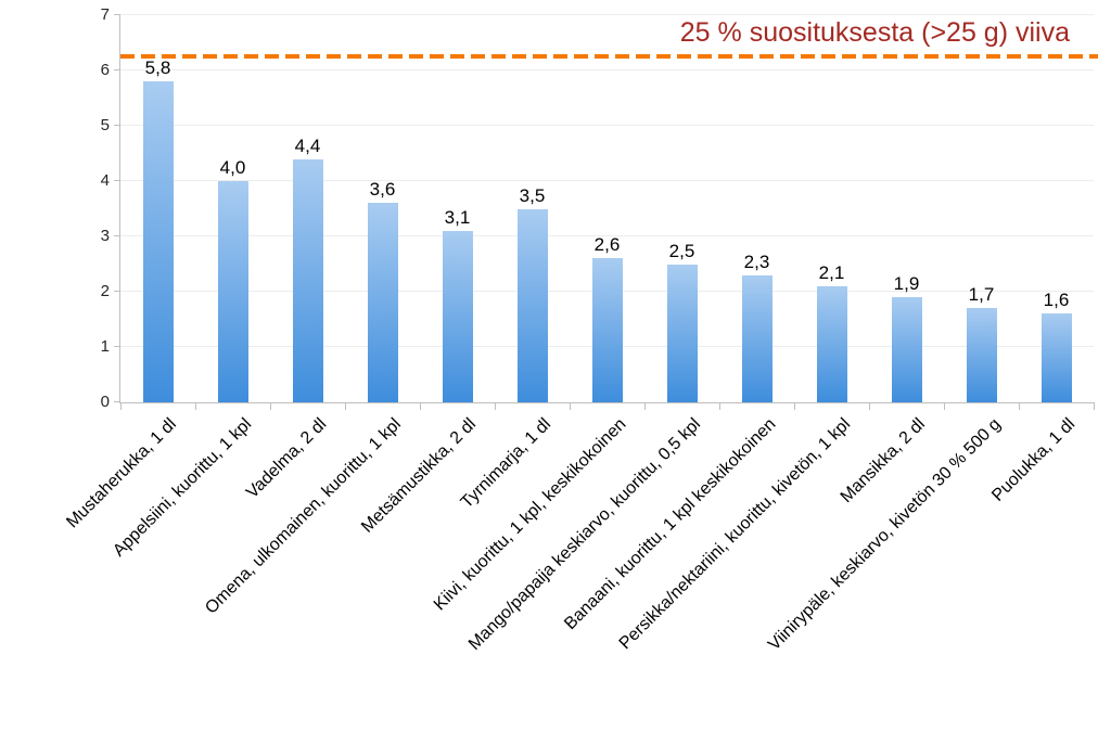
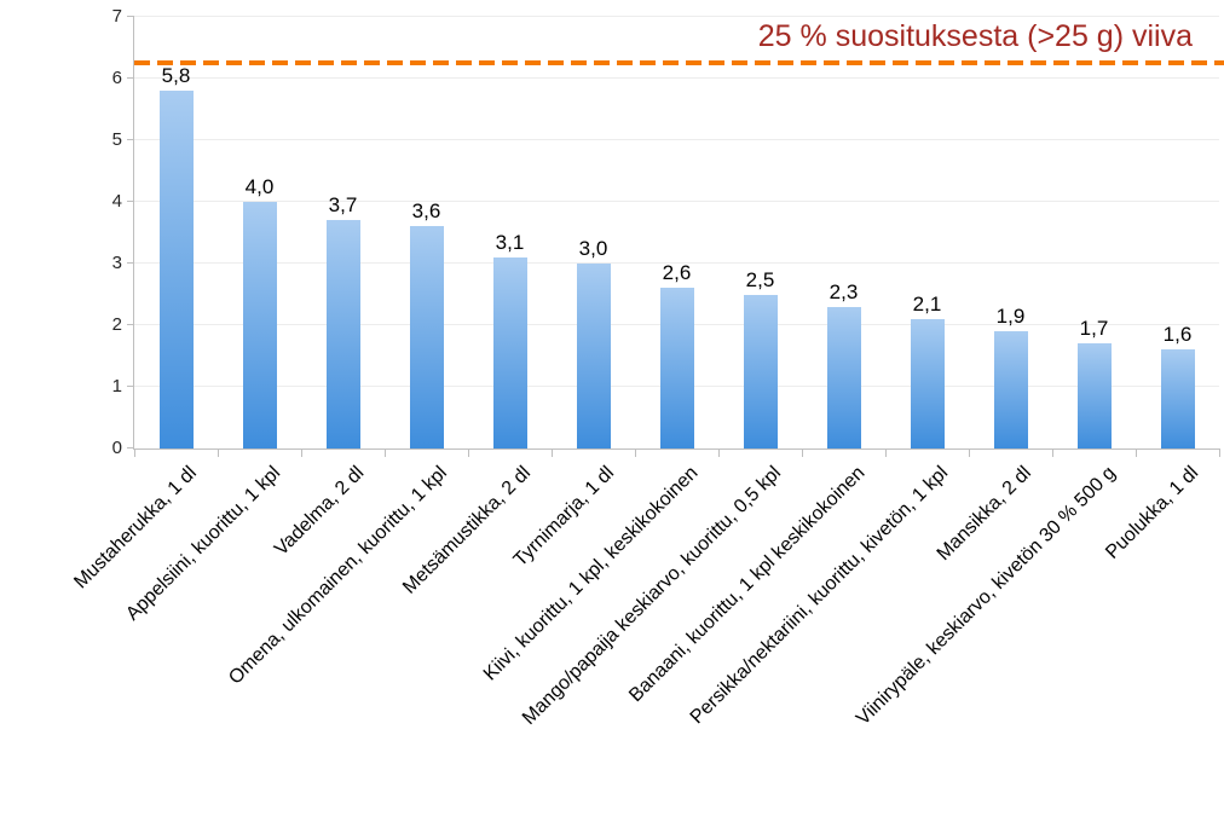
Vadelma, 2 dl: 4,4 -> 3,7
Tyrnimarja, 1 dl: 3,5 -> 3,0
